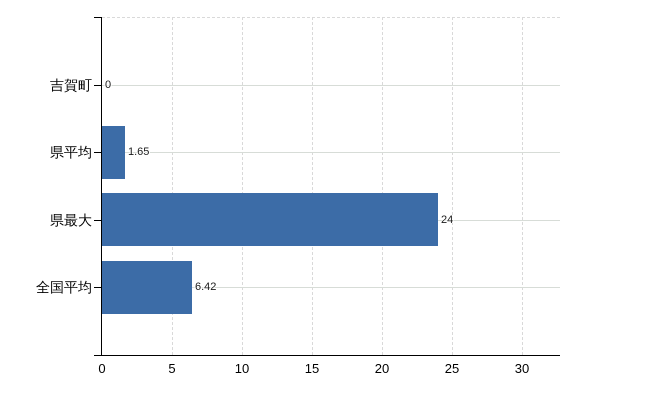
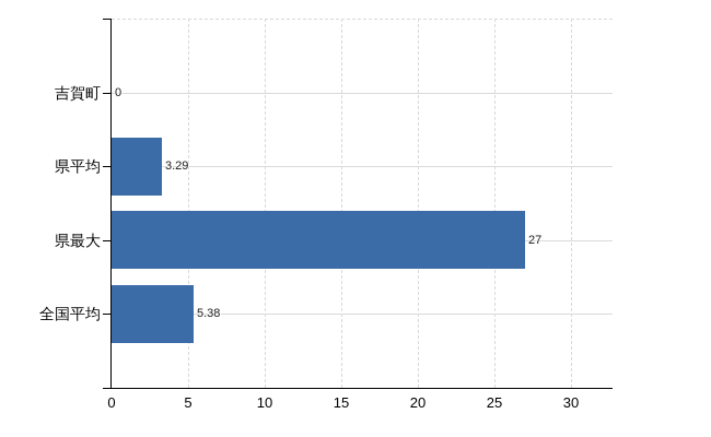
県平均: 1.65 -> 3.29
県最大: 24 -> 27
全国平均: 6.42 -> 5.38
